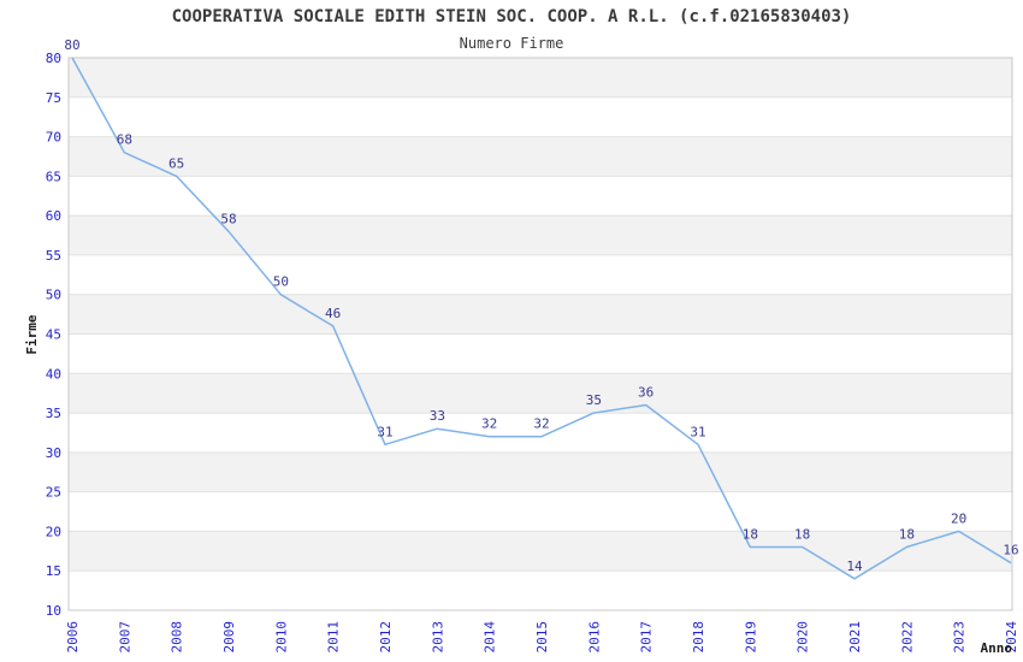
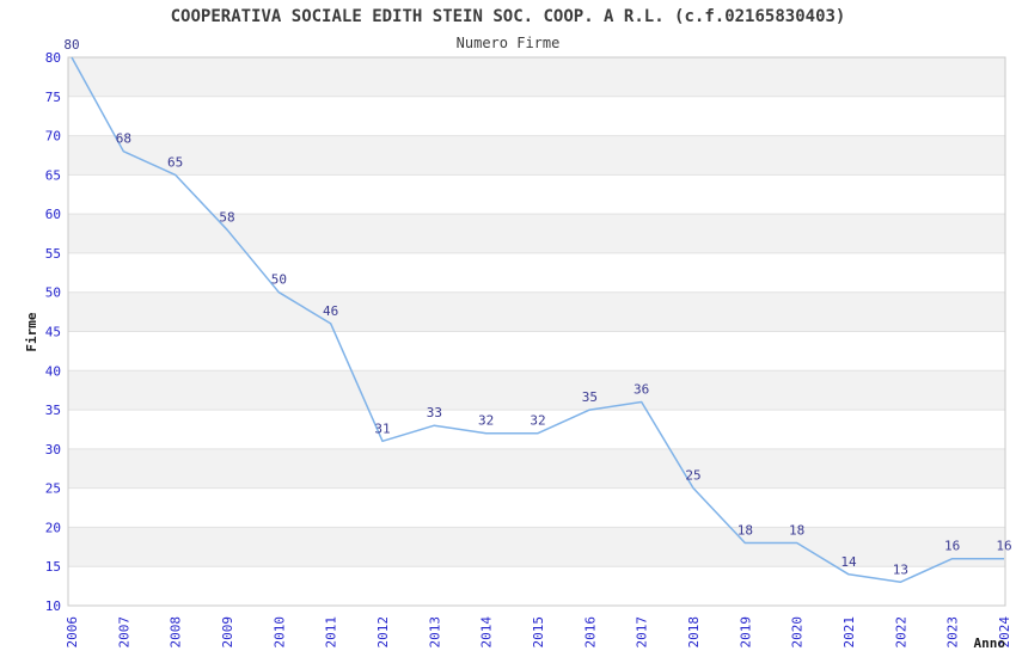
2018: 31 -> 25
2022: 18 -> 13
2023: 20 -> 16
